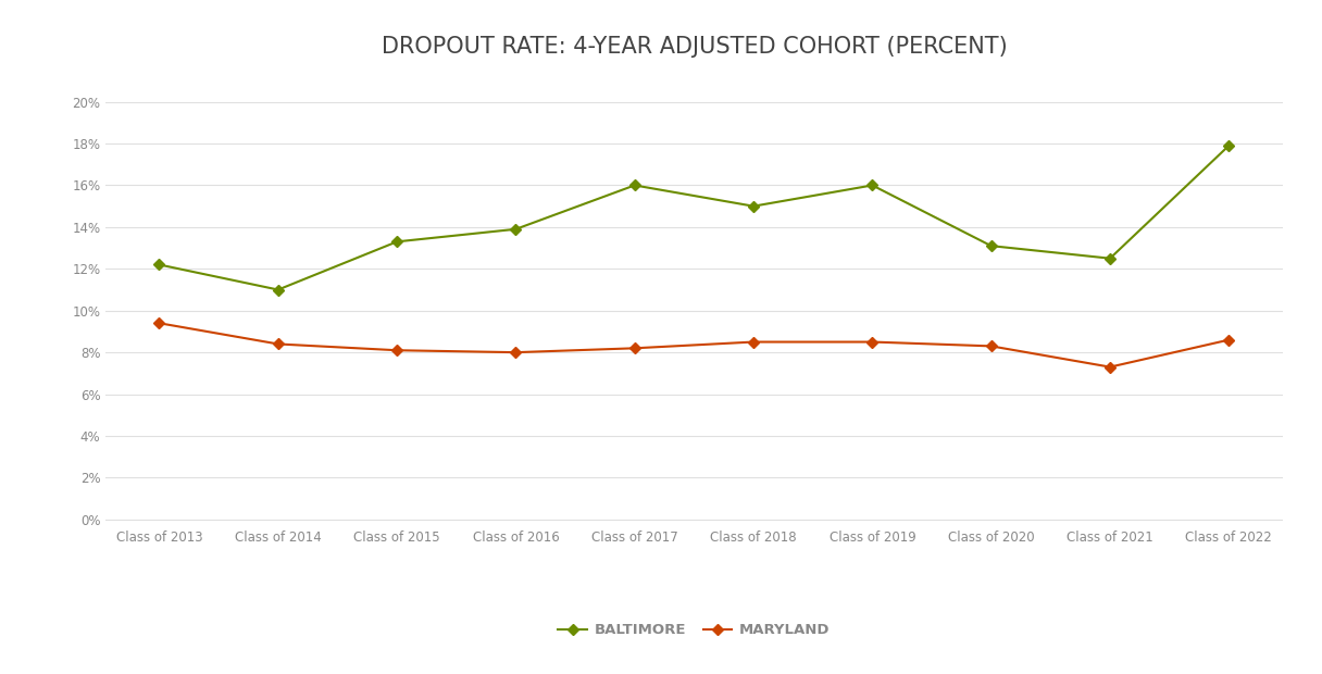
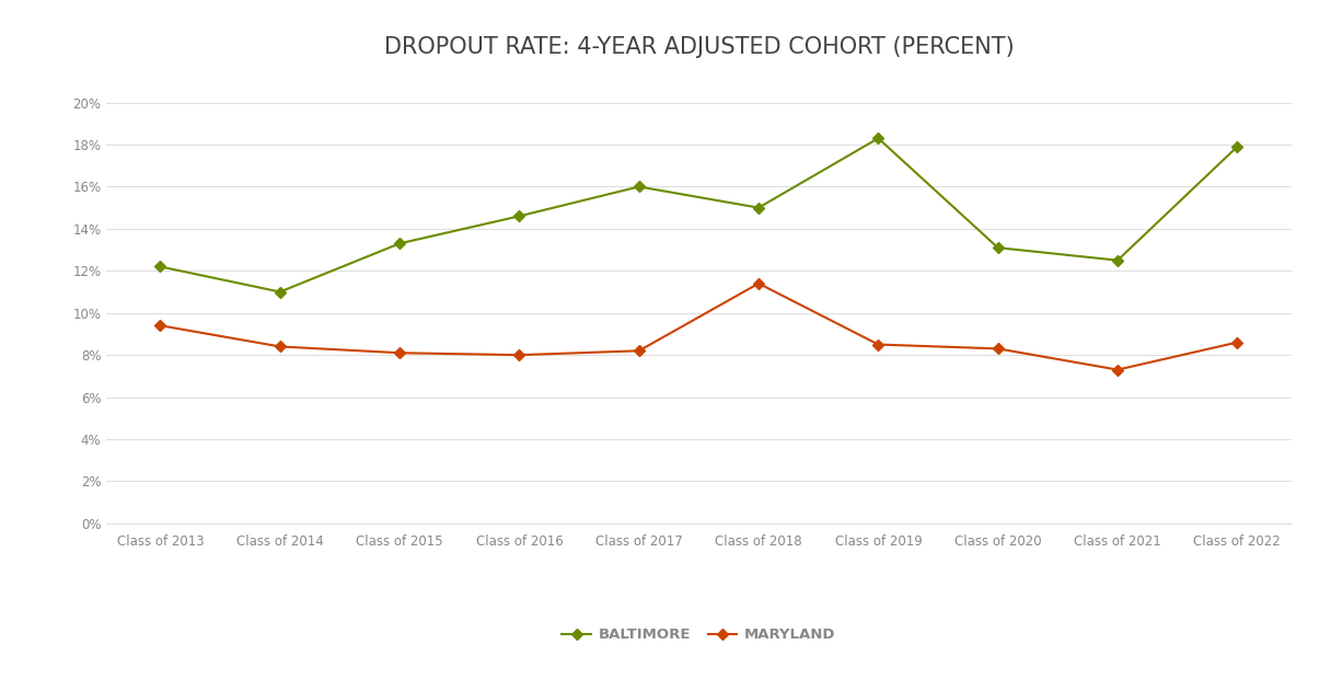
BALTIMORE/Class of 2016: 13.9% -> 14.6%
MARYLAND/Class of 2018: 8.5% -> 11.4%
BALTIMORE/Class of 2019: 16.0% -> 18.3%
